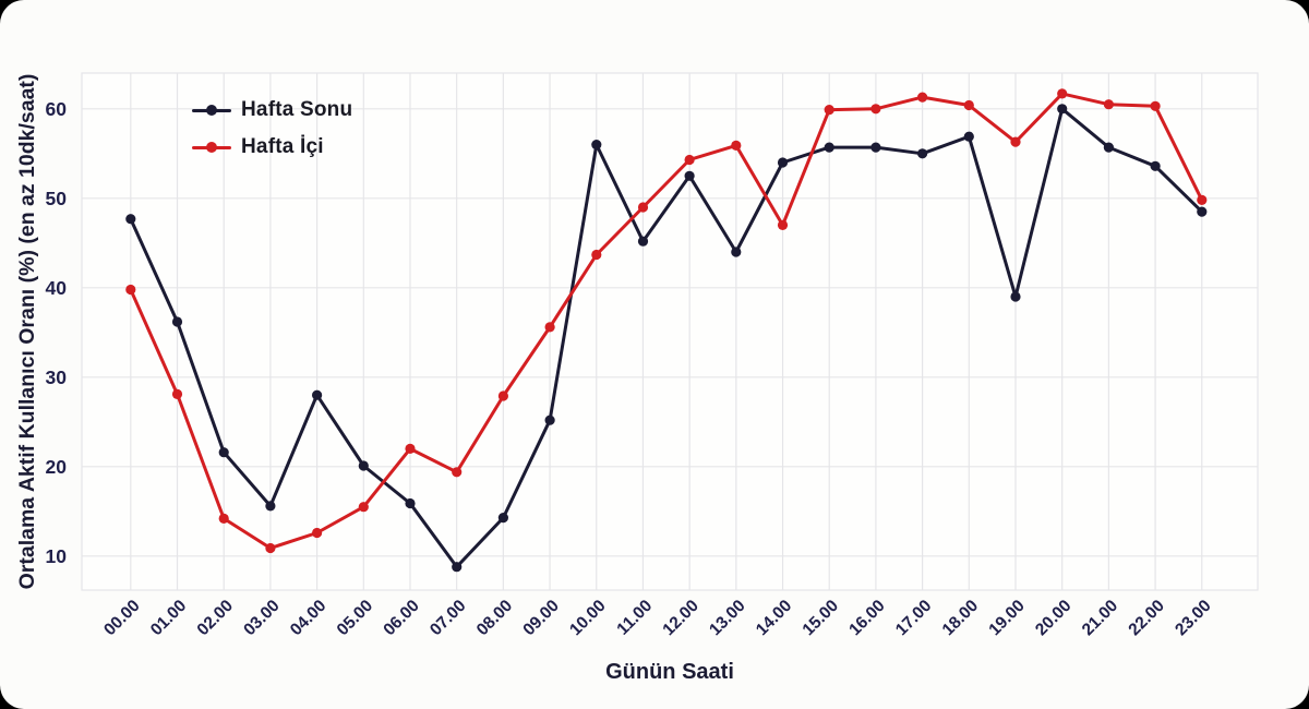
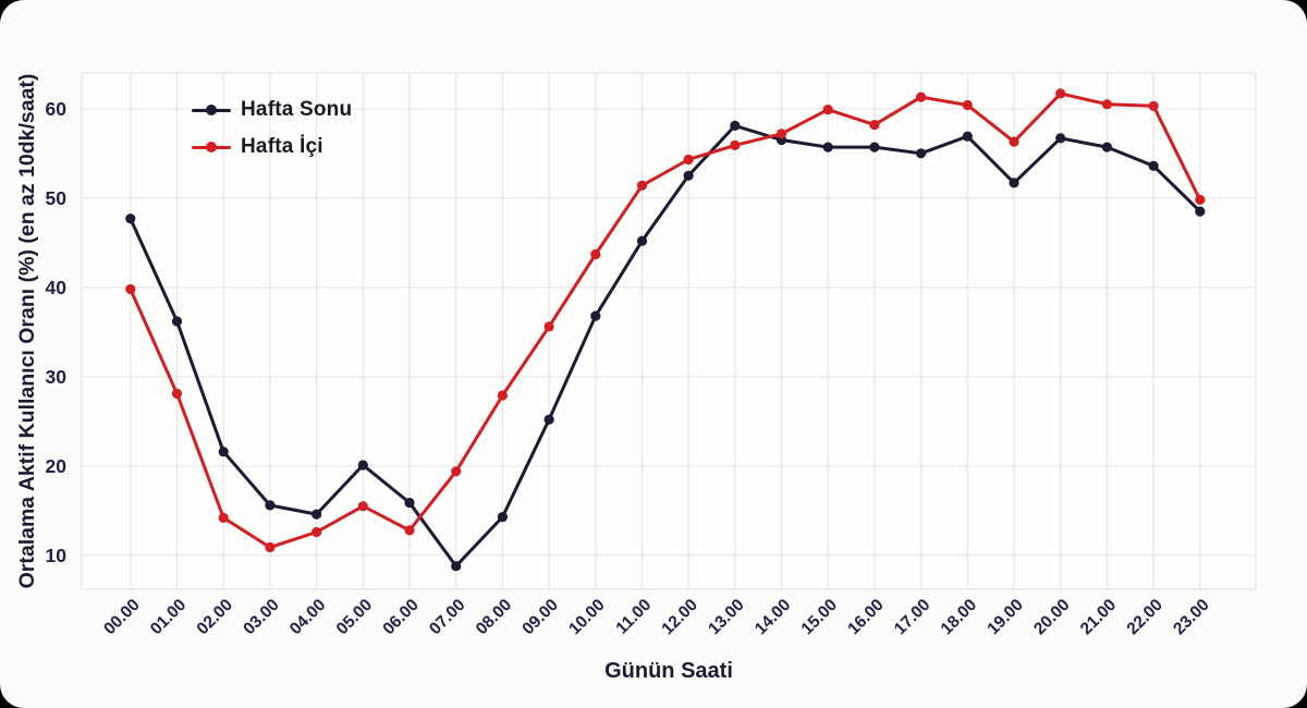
Hafta Sonu/04.00: 28 -> 15
Hafta İçi/06.00: 22 -> 13
Hafta Sonu/10.00: 56 -> 37
Hafta İçi/11.00: 49 -> 51
Hafta Sonu/13.00: 44 -> 58
Hafta Sonu/14.00: 54 -> 56
Hafta İçi/14.00: 47 -> 57
Hafta İçi/16.00: 60 -> 58
Hafta Sonu/19.00: 39 -> 52
Hafta Sonu/20.00: 60 -> 57
